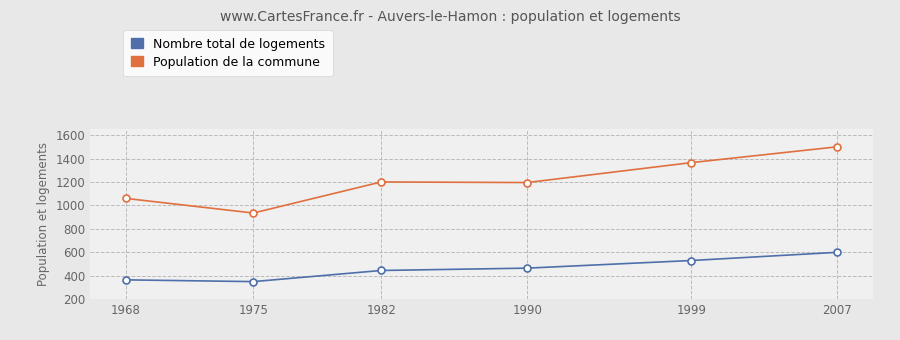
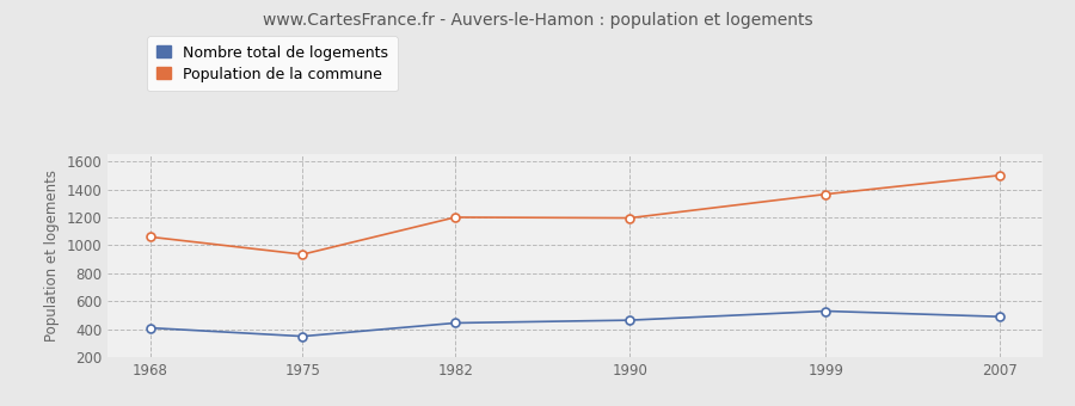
Nombre total de logements/1968: 360 -> 410
Nombre total de logements/2007: 600 -> 490
